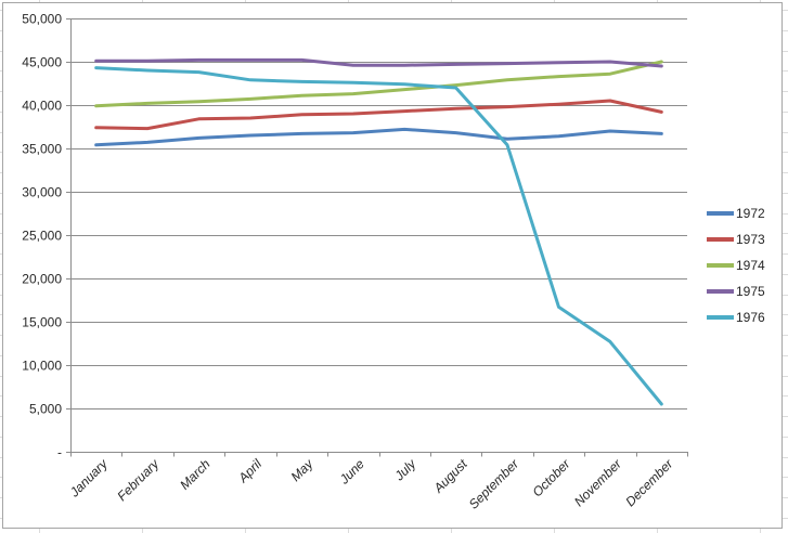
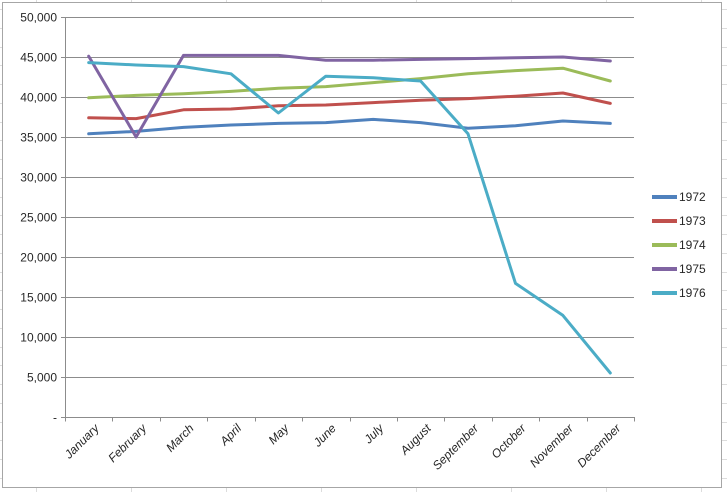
1975/February: 45000 -> 35000
1976/May: 43000 -> 38000
1974/December: 45000 -> 42000
